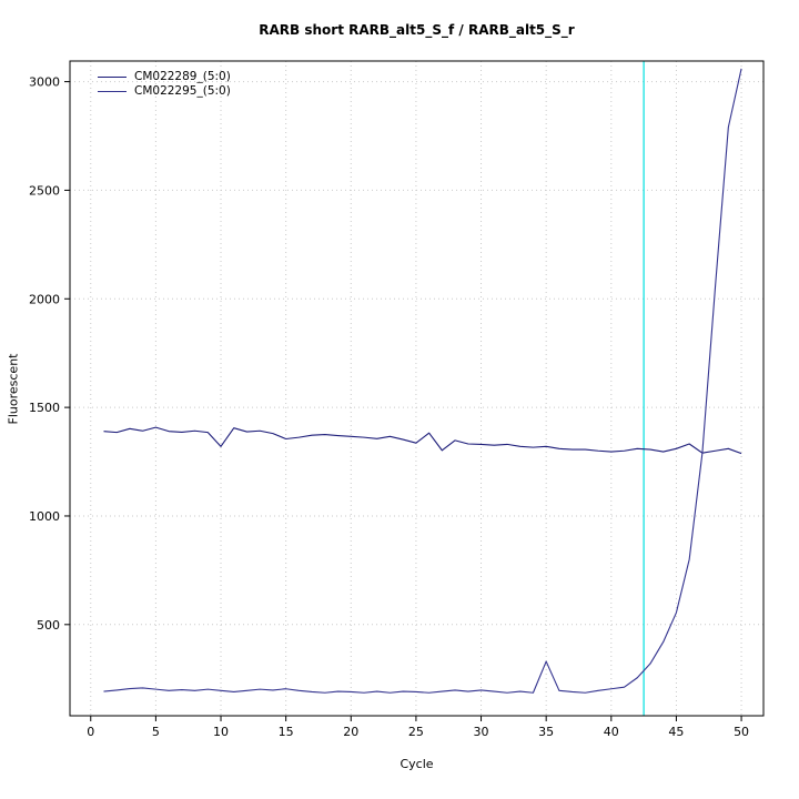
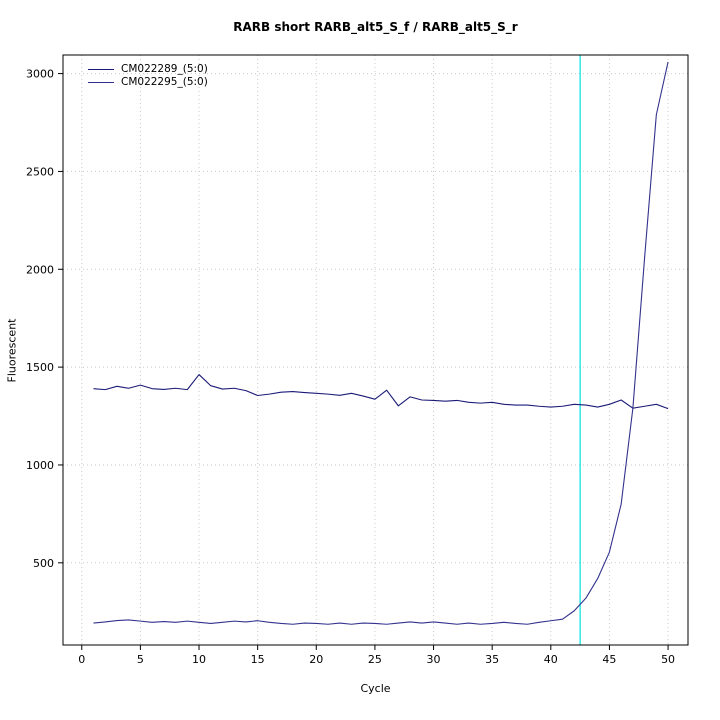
CM022289_(5:0)/10: 1320 -> 1460
CM022295_(5:0)/35: 330 -> 190
